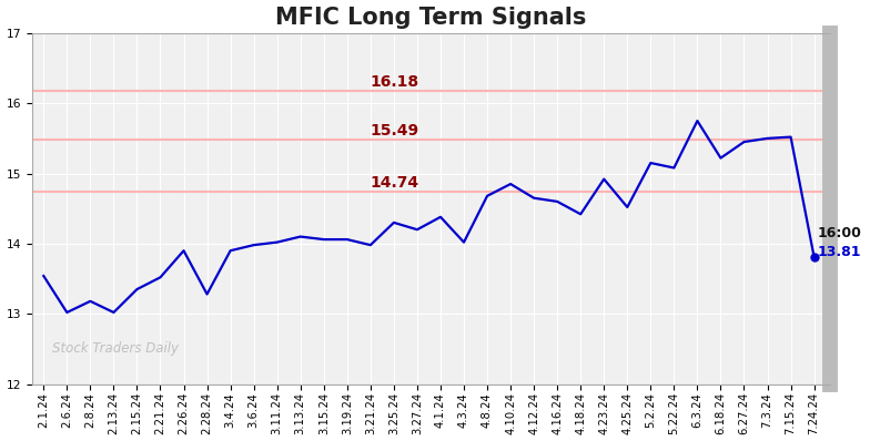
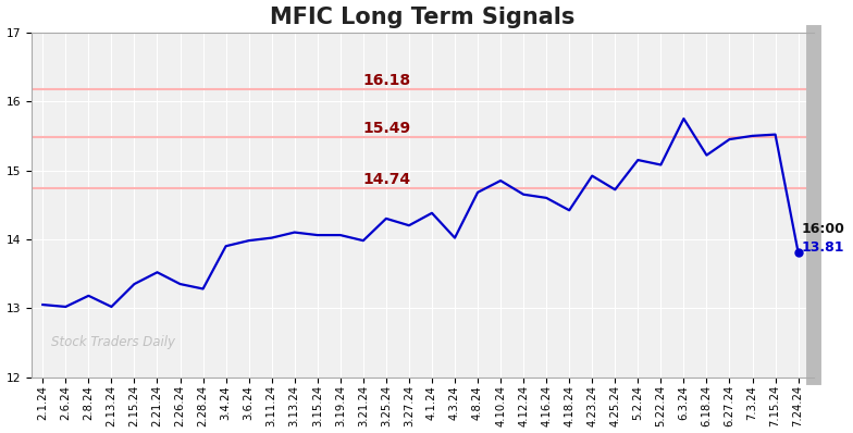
2.1.24: 13.54 -> 13.05
2.26.24: 13.90 -> 13.35
4.25.24: 14.52 -> 14.72
